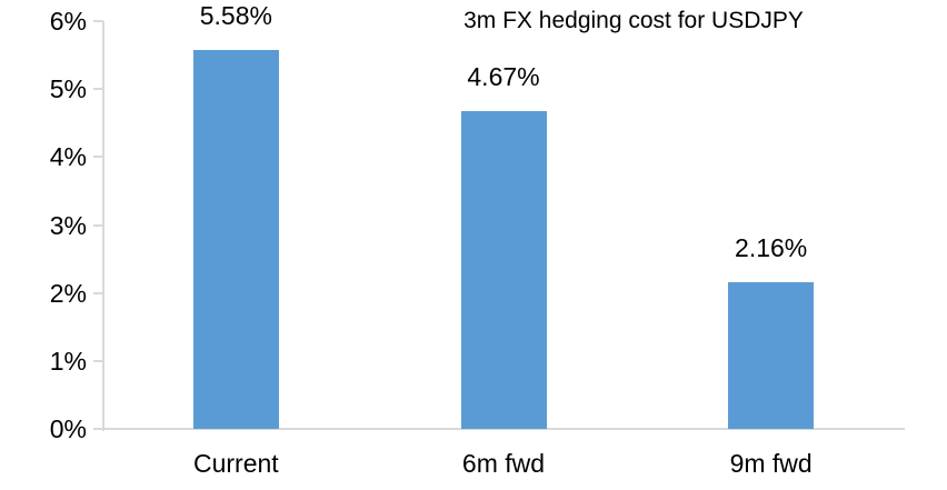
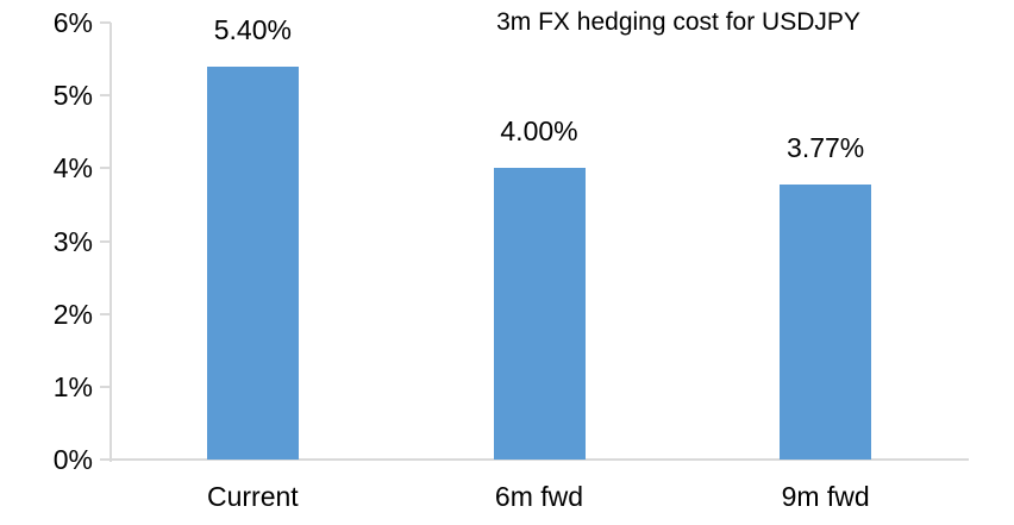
Current: 5.58% -> 5.40%
6m fwd: 4.67% -> 4.00%
9m fwd: 2.16% -> 3.77%
